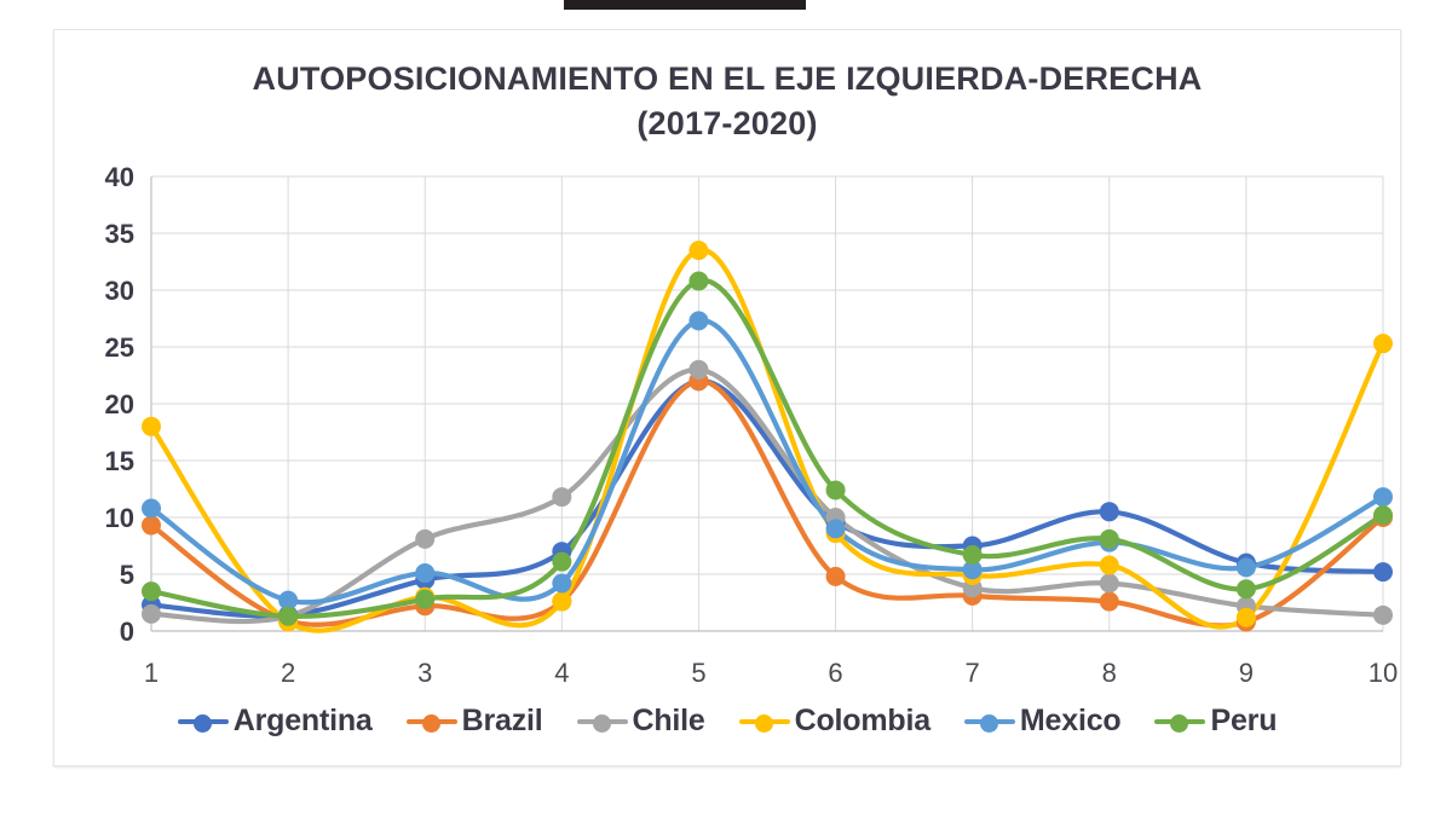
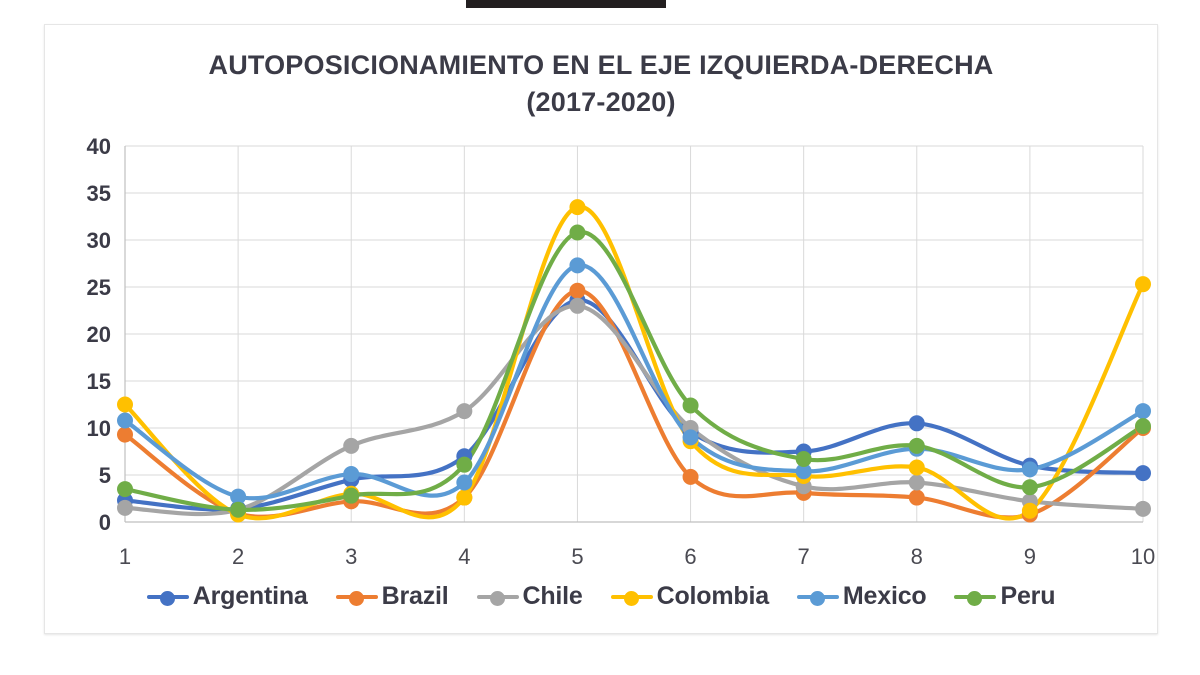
Colombia/1: 18 -> 12
Argentina/5: 22 -> 24
Brazil/5: 22 -> 25
